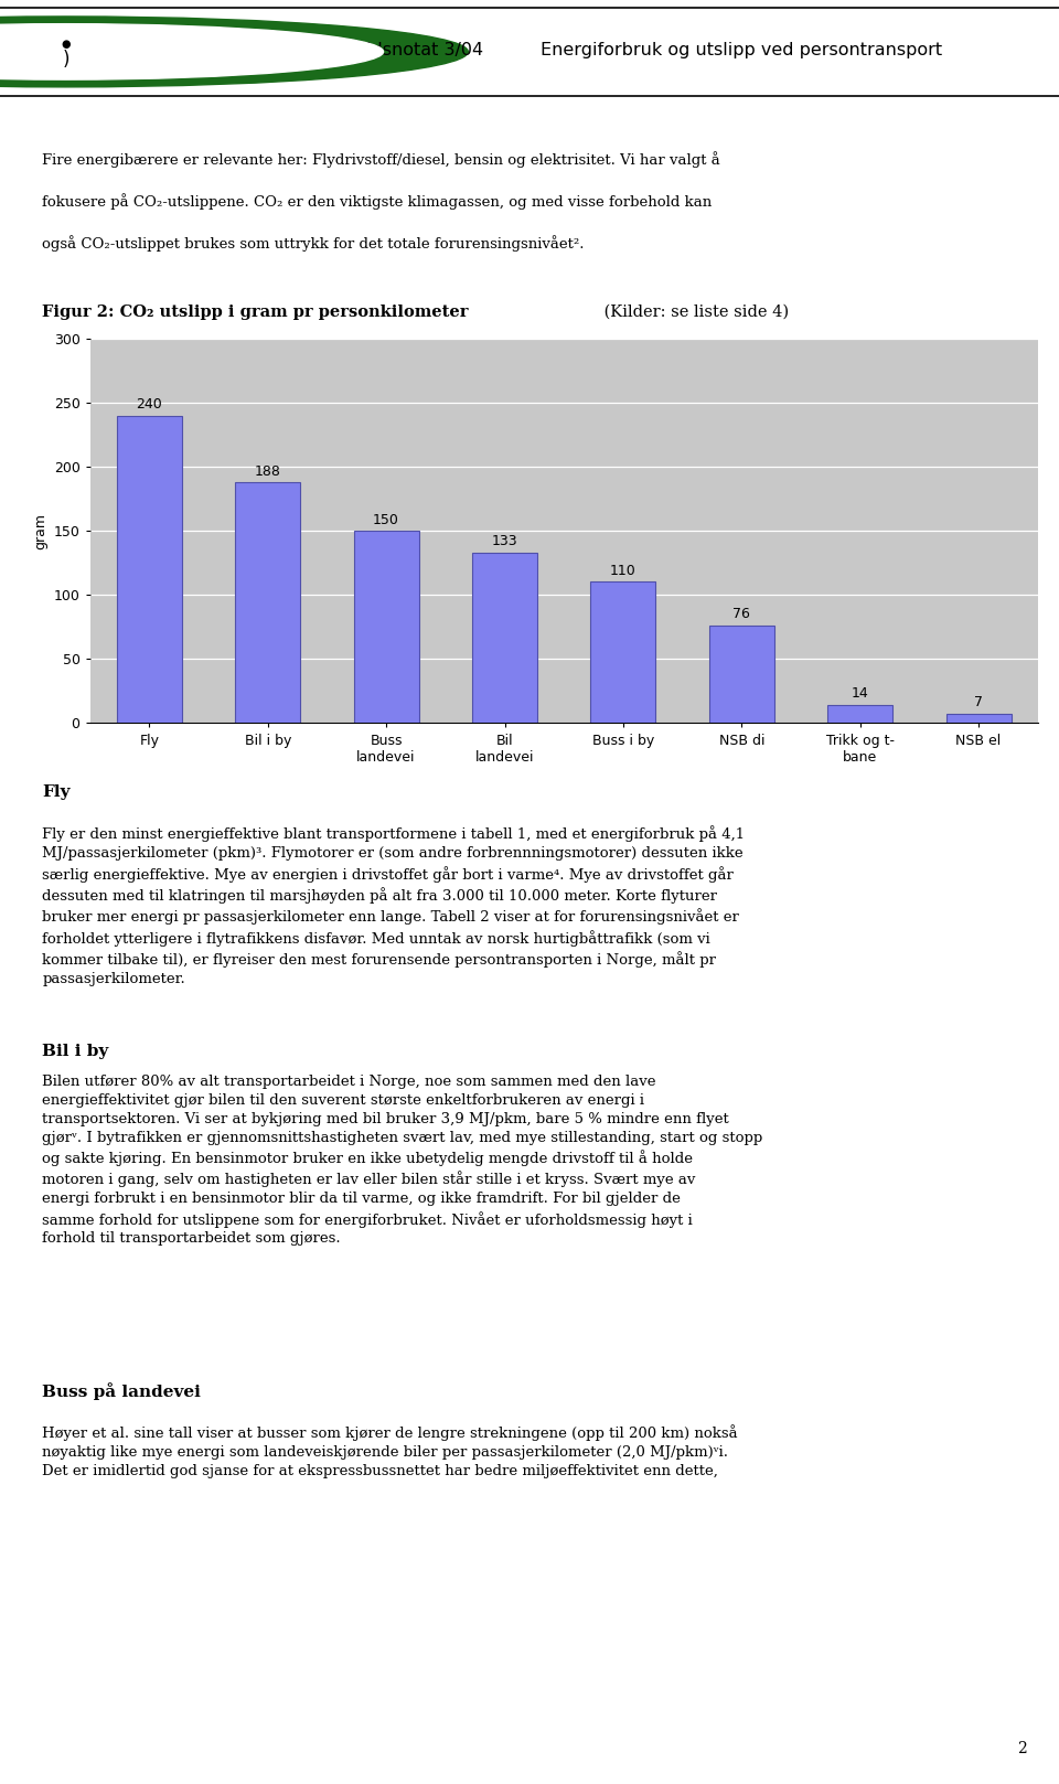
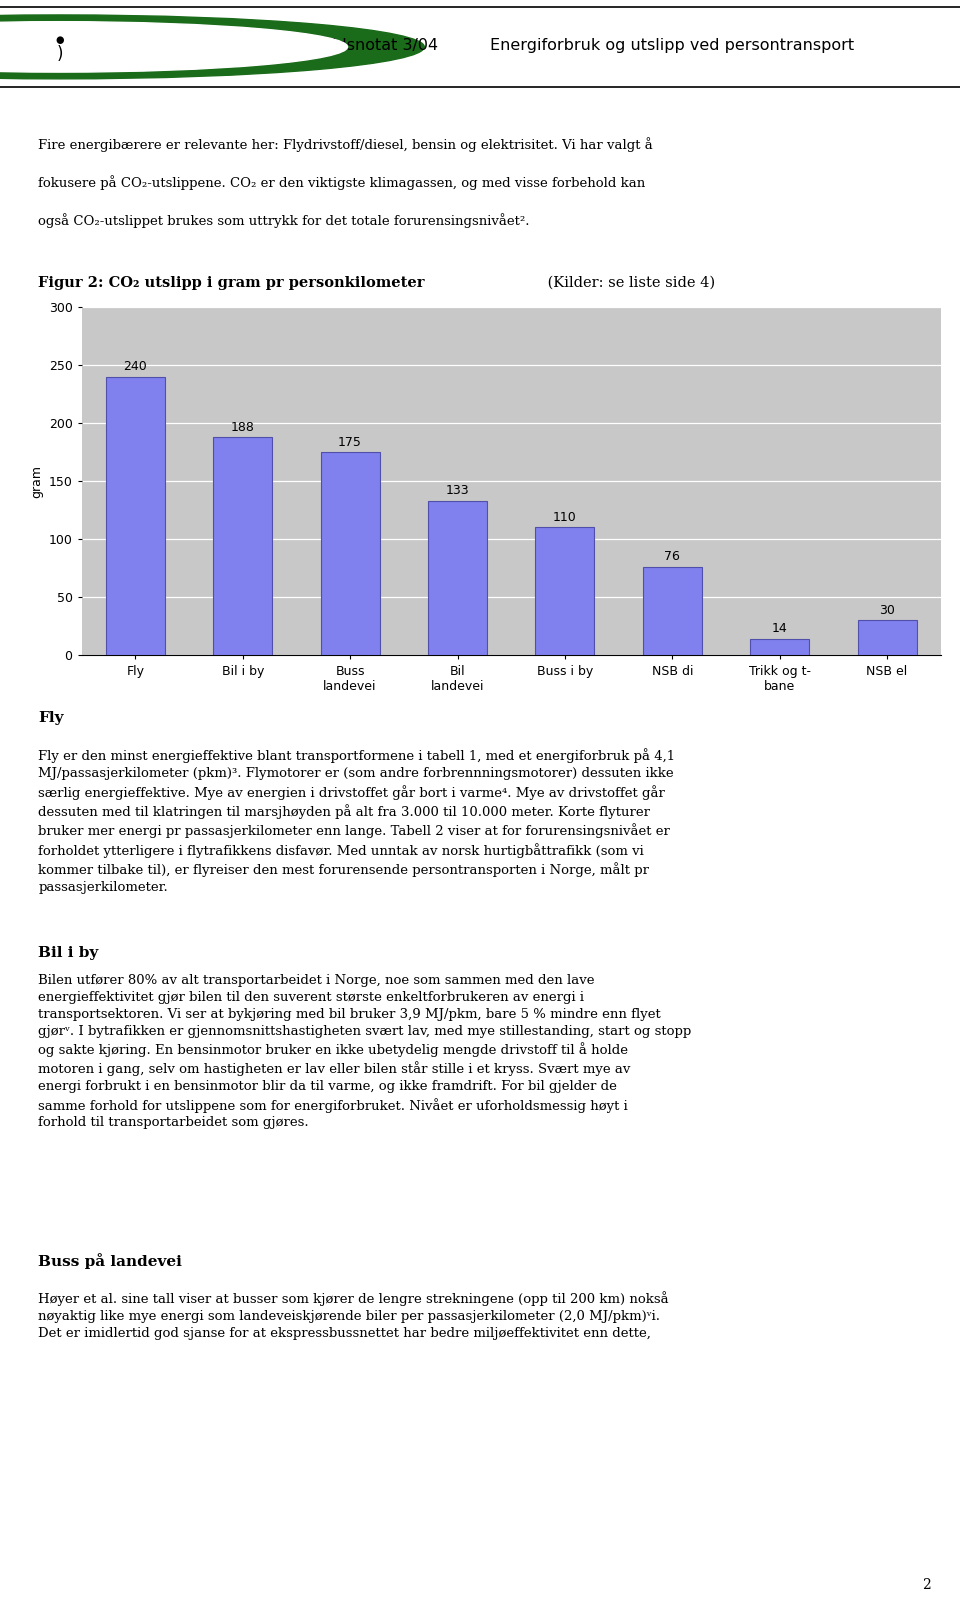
Buss landevei: 150 -> 175
NSB el: 7 -> 30
